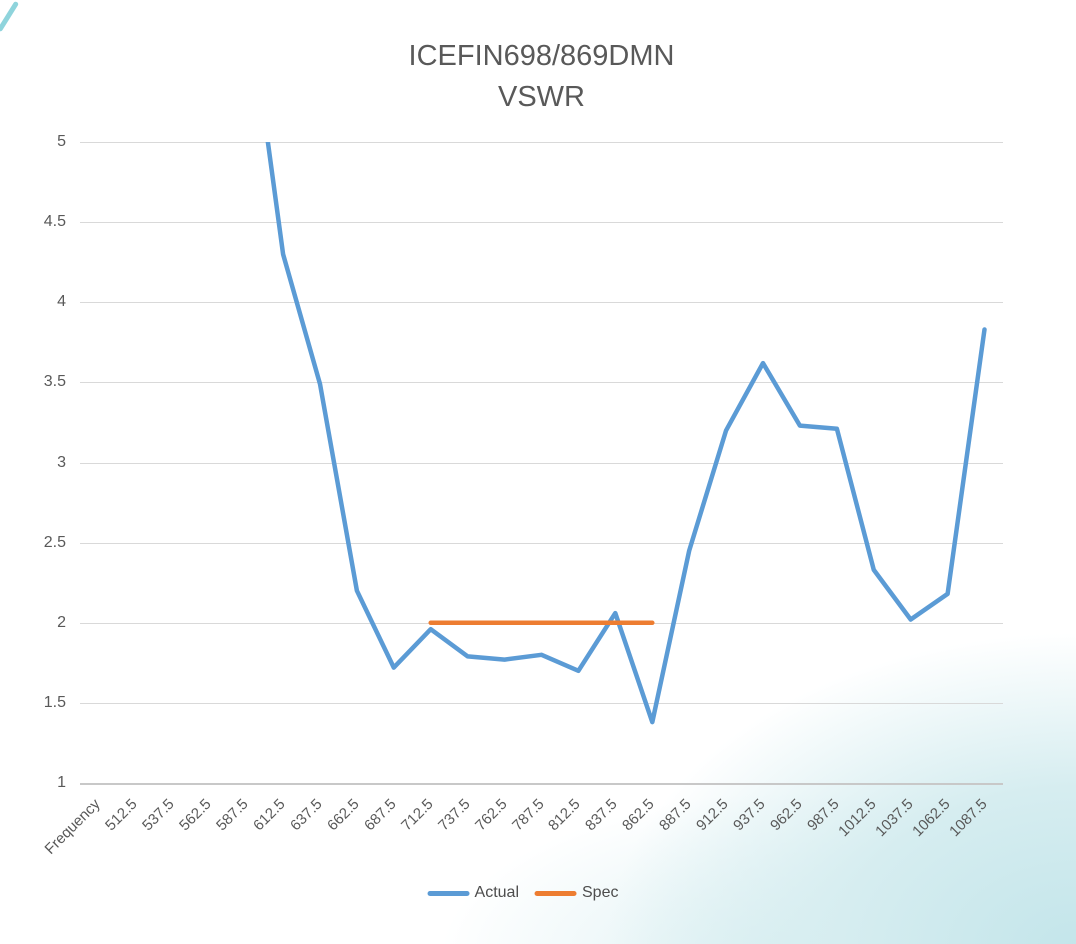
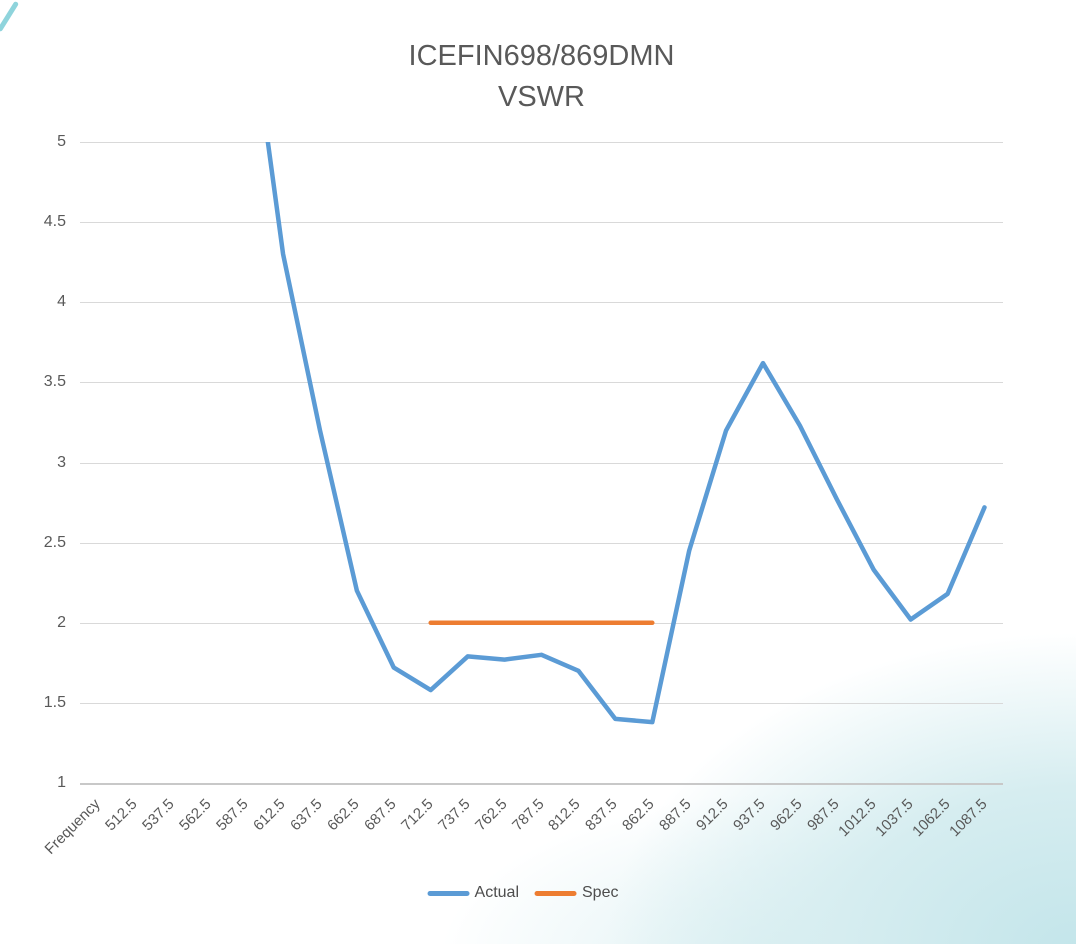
Actual/637.5: 3.49 -> 3.20
Actual/712.5: 1.96 -> 1.58
Actual/837.5: 2.06 -> 1.40
Actual/987.5: 3.21 -> 2.77
Actual/1087.5: 3.83 -> 2.72
